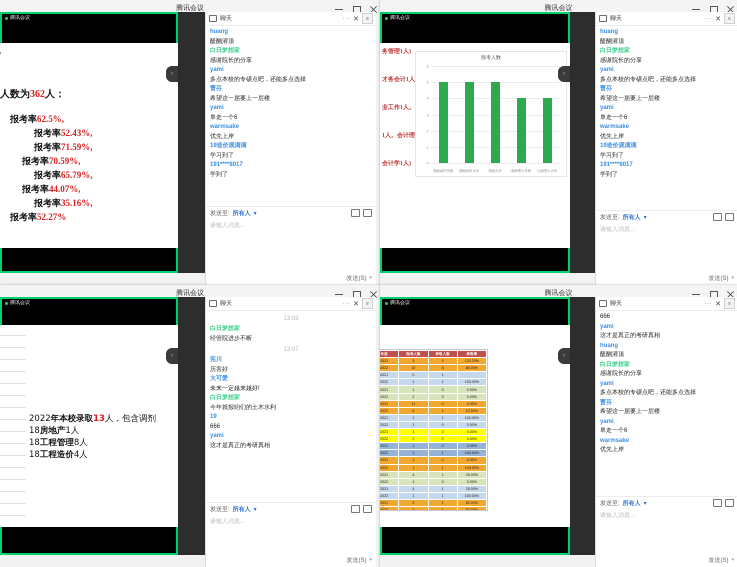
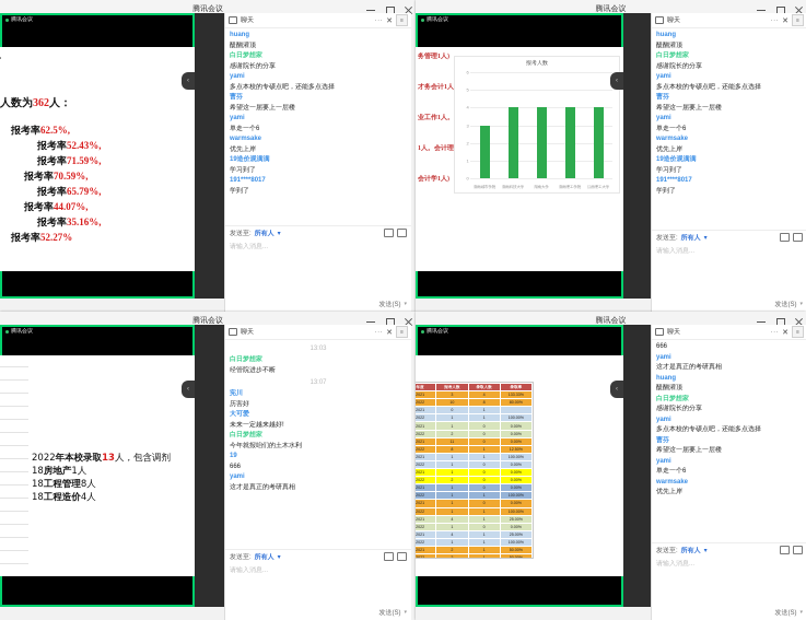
湖南城市学院: 5 -> 3
湖南科技大学: 5 -> 4
湖南大学: 5 -> 4
